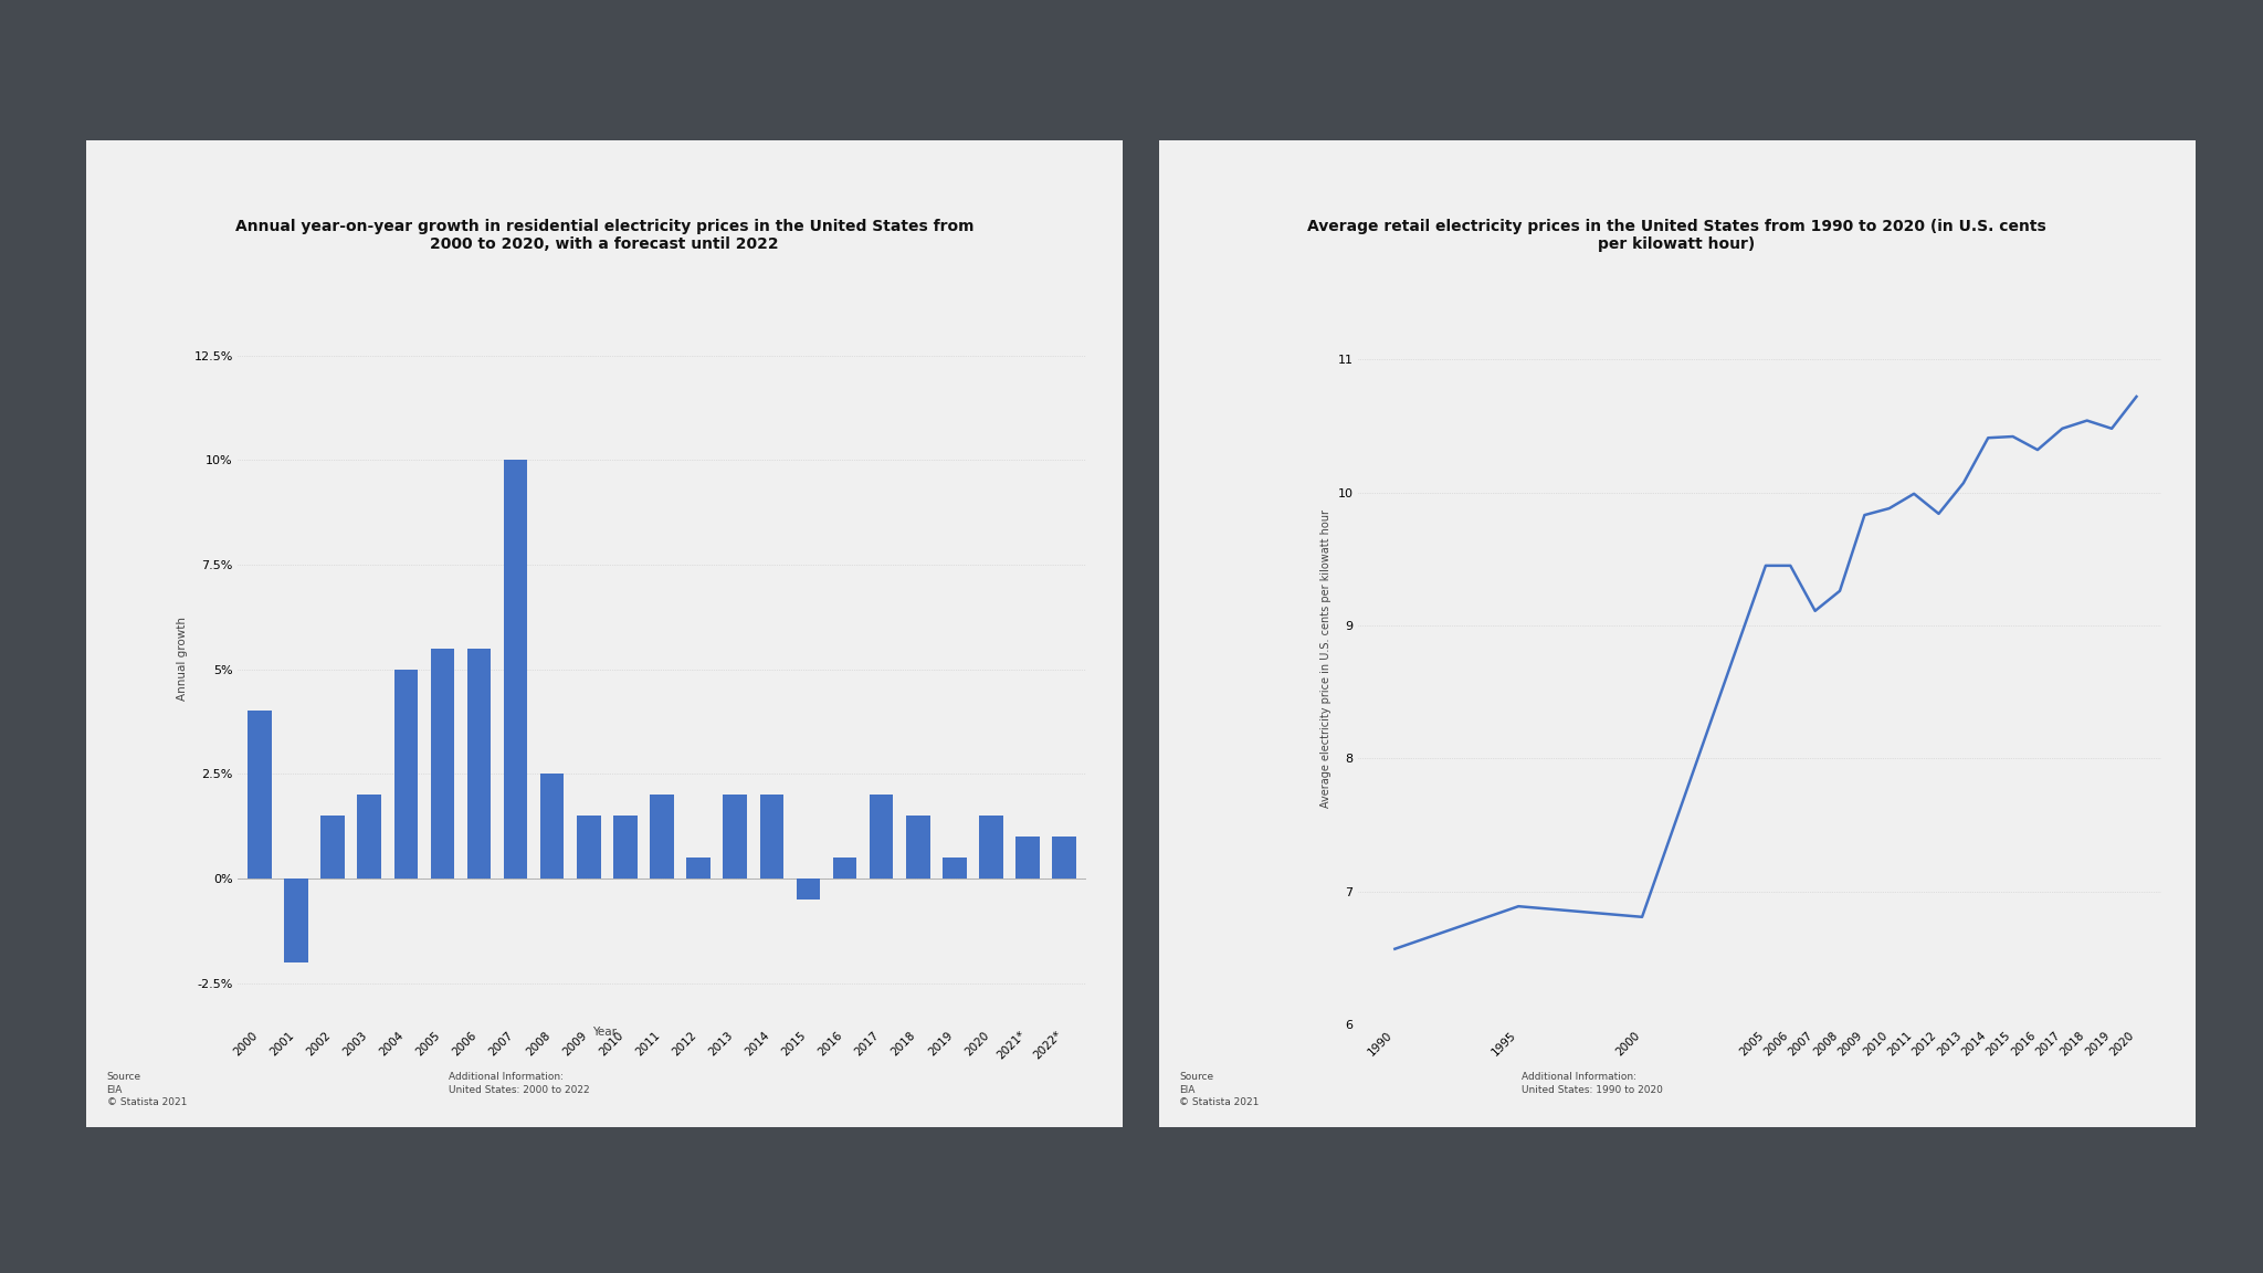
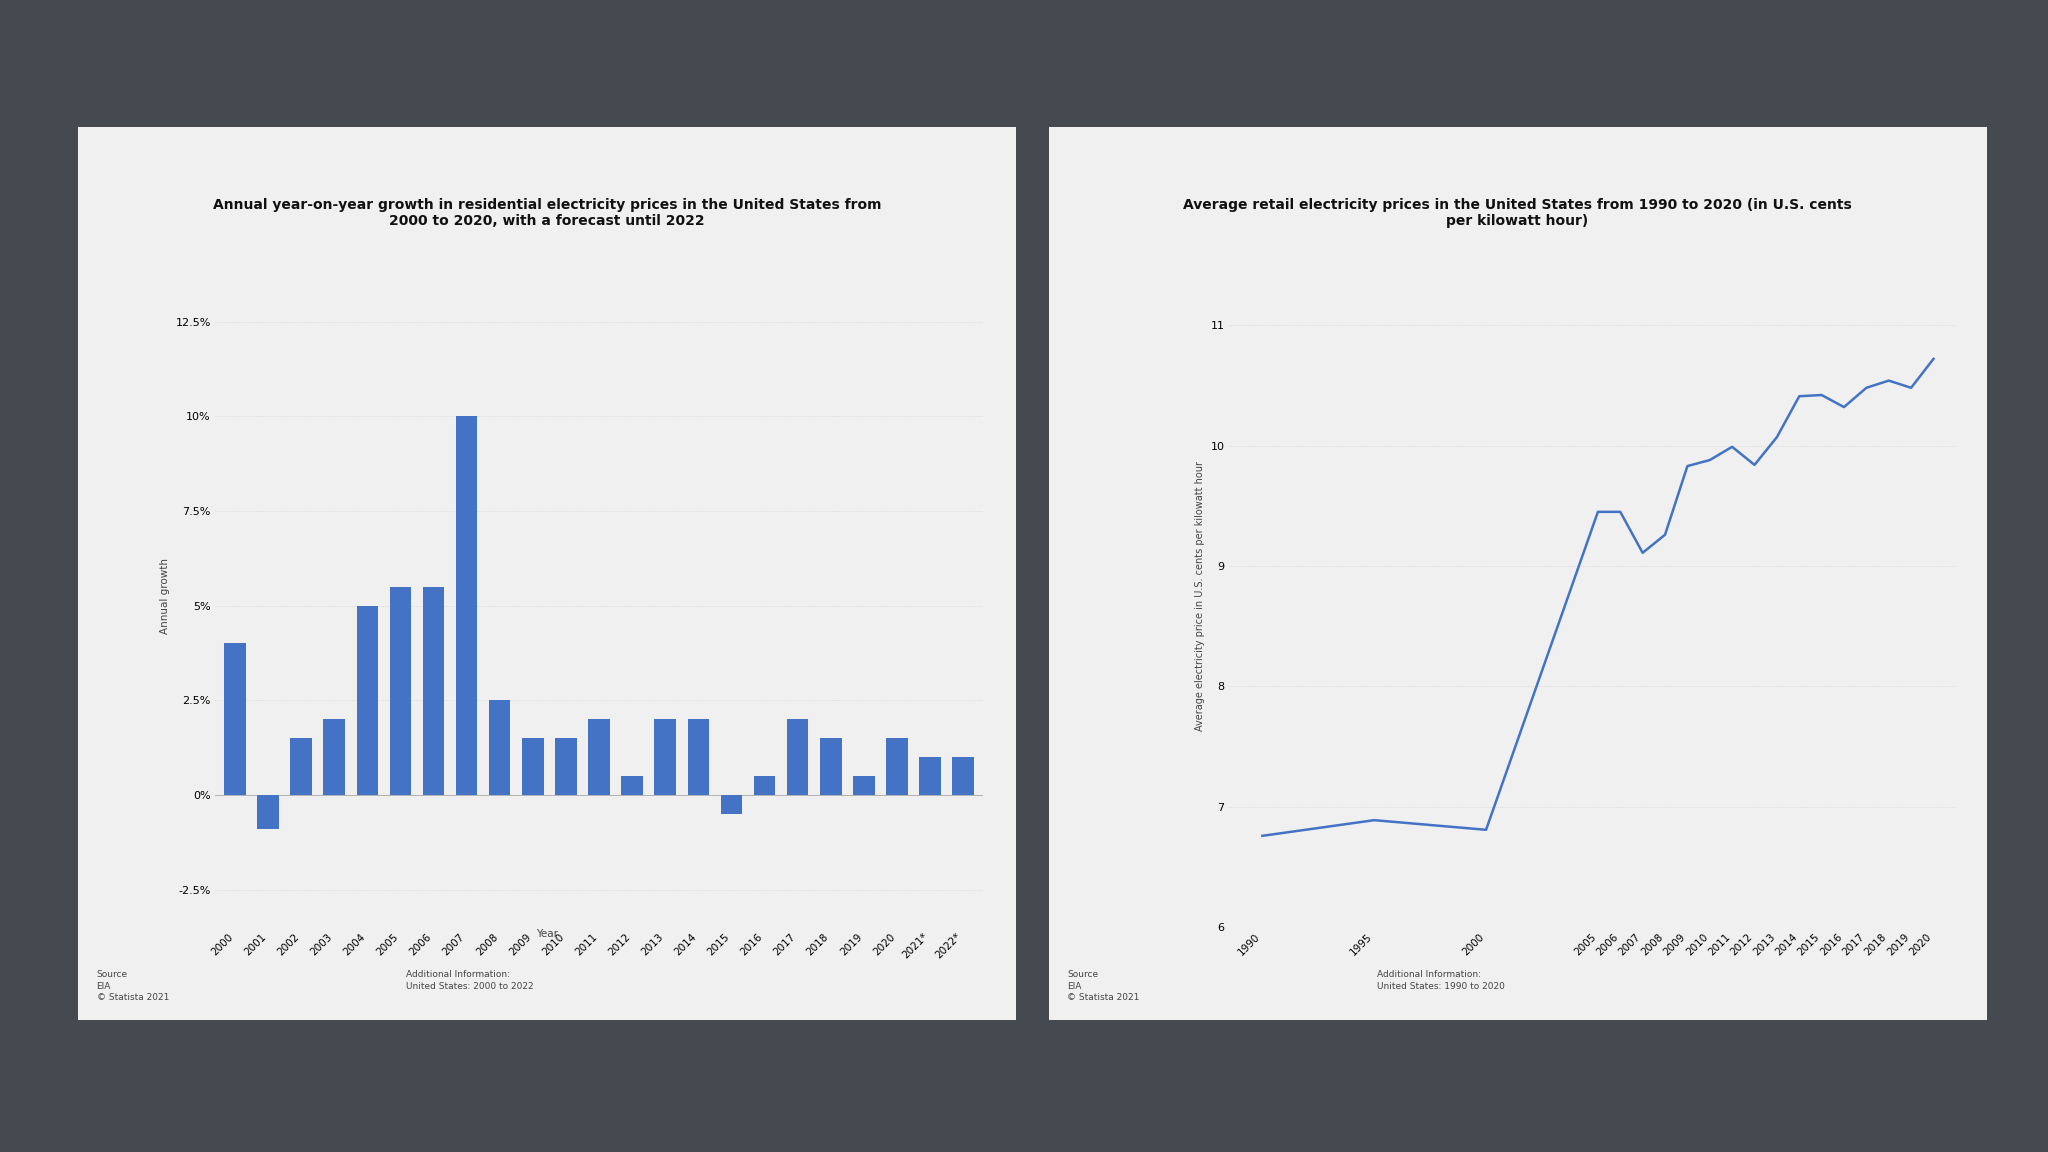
2001: -2.0% -> -0.9%
1990: 6.57 -> 6.76
